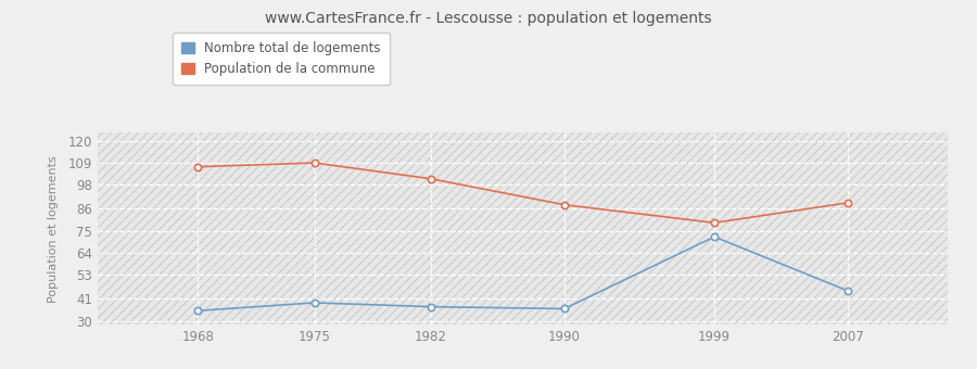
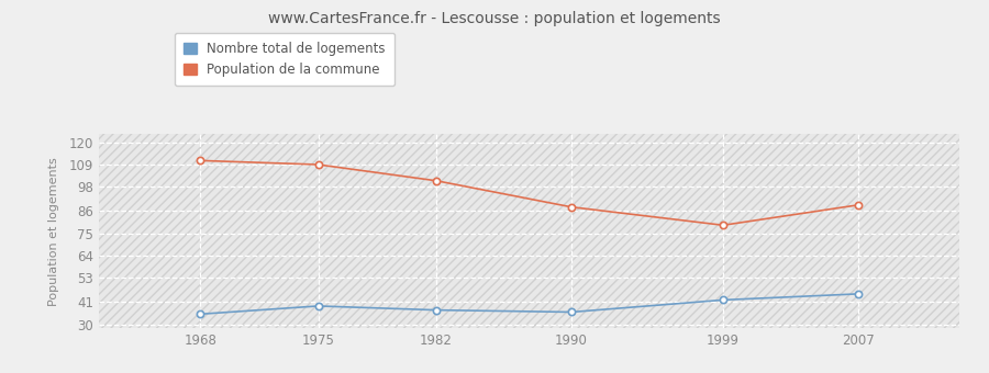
Population de la commune/1968: 107 -> 111
Nombre total de logements/1999: 72 -> 42
